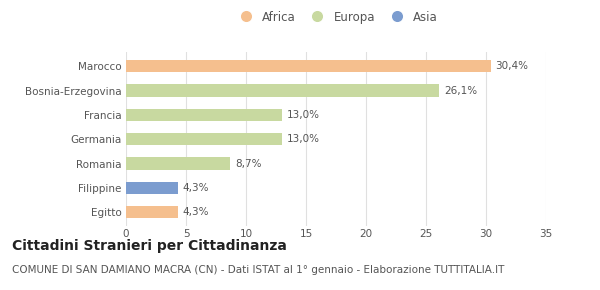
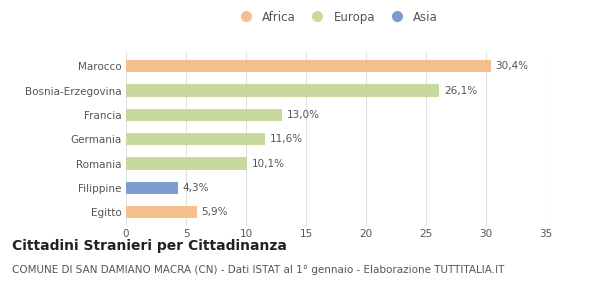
Germania: 13,0% -> 11,6%
Romania: 8,7% -> 10,1%
Egitto: 4,3% -> 5,9%
